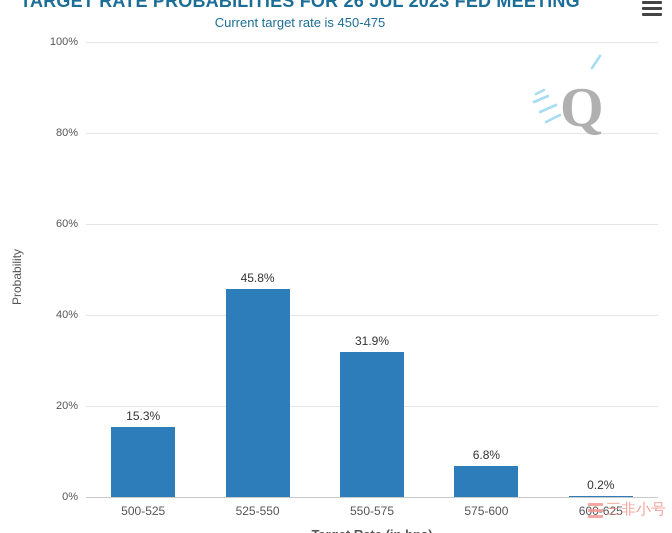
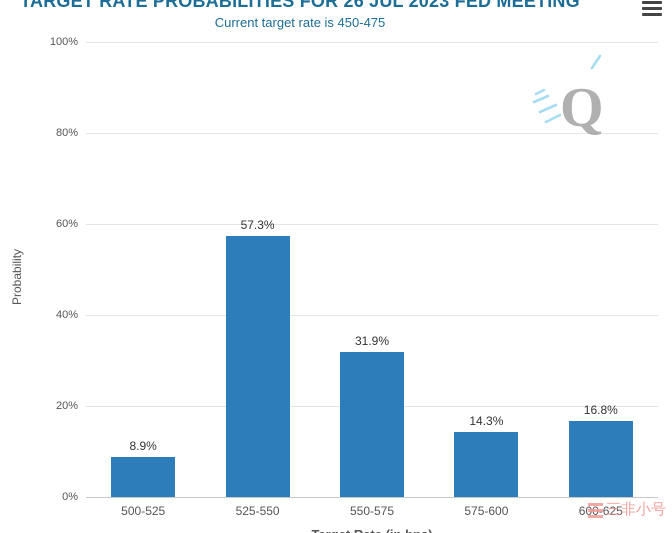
500-525: 15.3% -> 8.9%
525-550: 45.8% -> 57.3%
575-600: 6.8% -> 14.3%
600-625: 0.2% -> 16.8%
